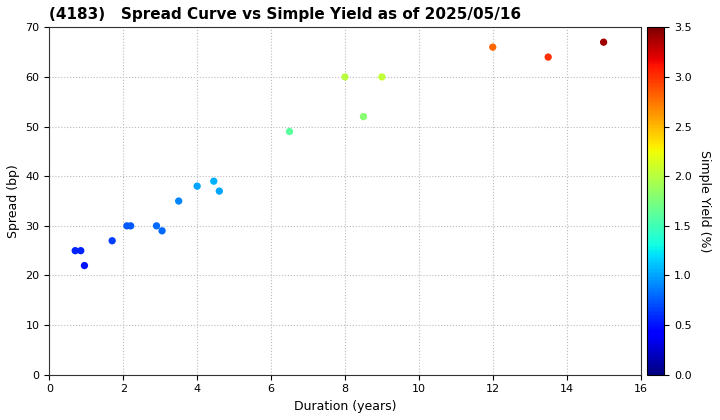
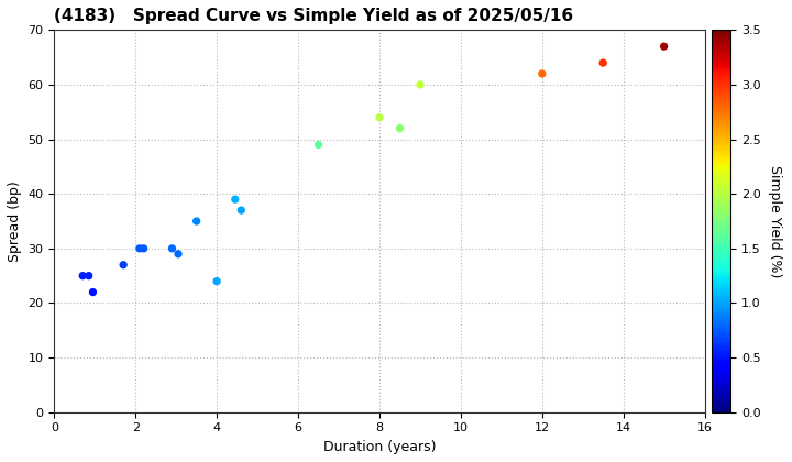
4: 38 -> 24
8: 60 -> 54
12: 66 -> 62
